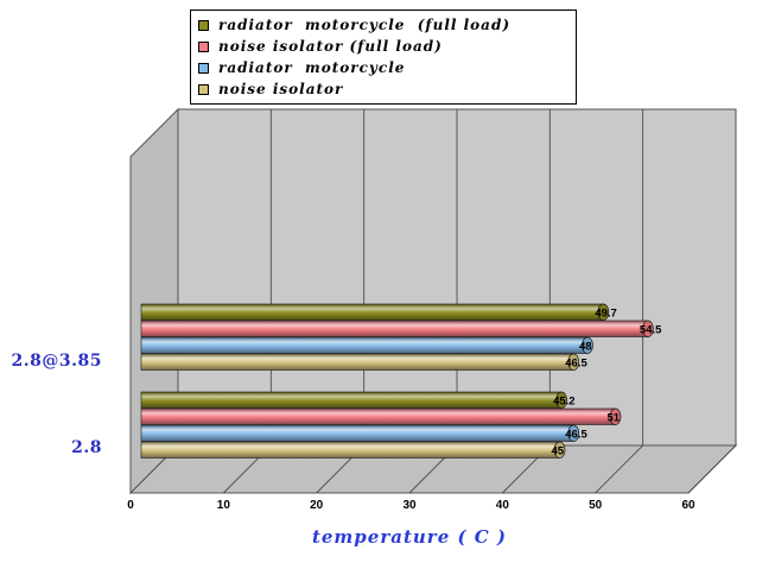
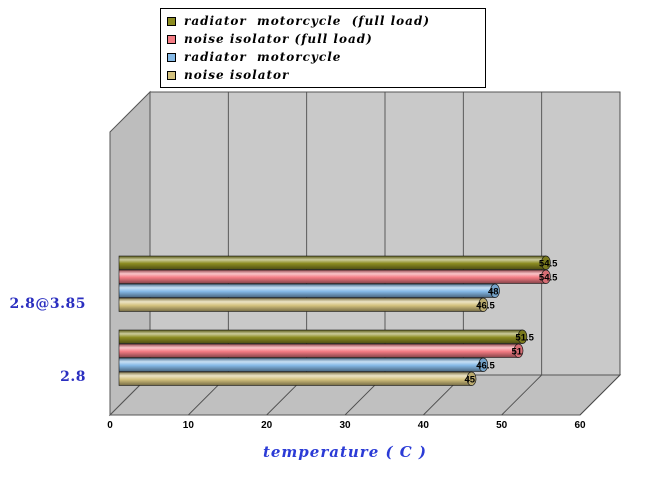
radiator motorcycle (full load)/2.8@3.85: 49.7 -> 54.5
radiator motorcycle (full load)/2.8: 45.2 -> 51.5
